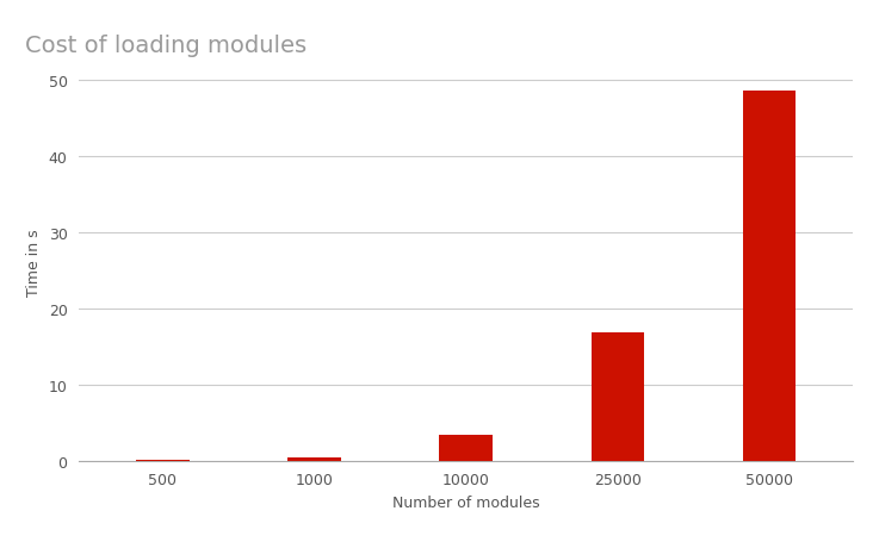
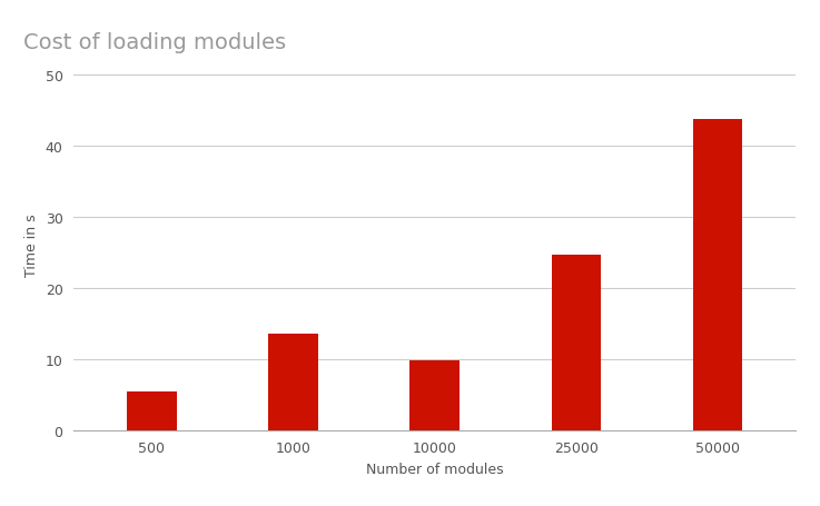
500: 0.1 -> 5.4
1000: 0.3 -> 13.6
10000: 3.4 -> 9.8
25000: 16.8 -> 24.6
50000: 48.5 -> 43.6
